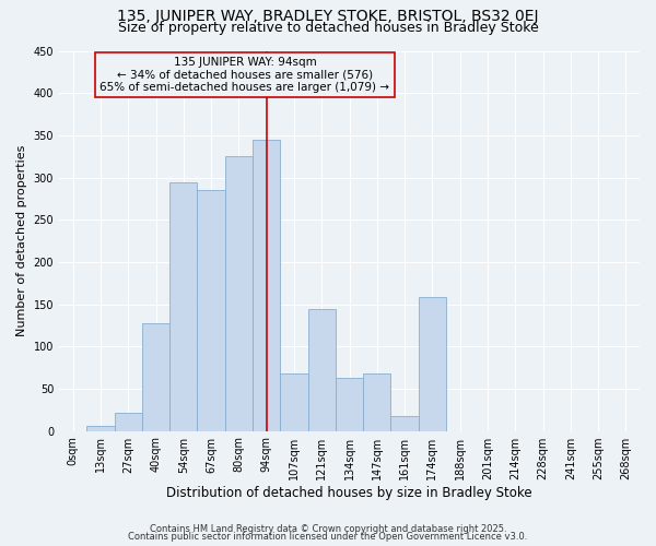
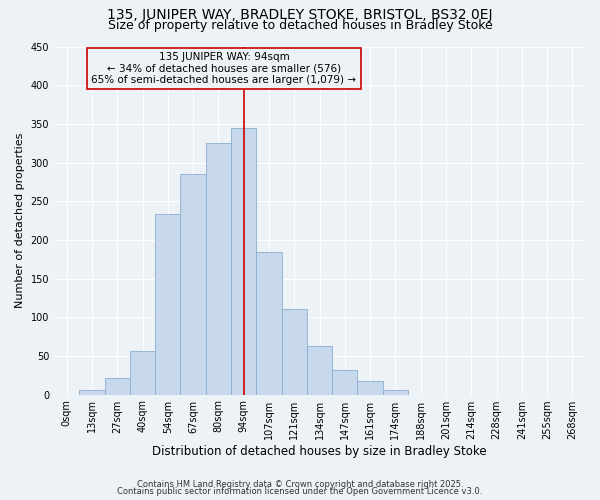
40sqm: 128 -> 56
54sqm: 294 -> 234
107sqm: 68 -> 184
121sqm: 144 -> 110
147sqm: 68 -> 32
174sqm: 158 -> 6
